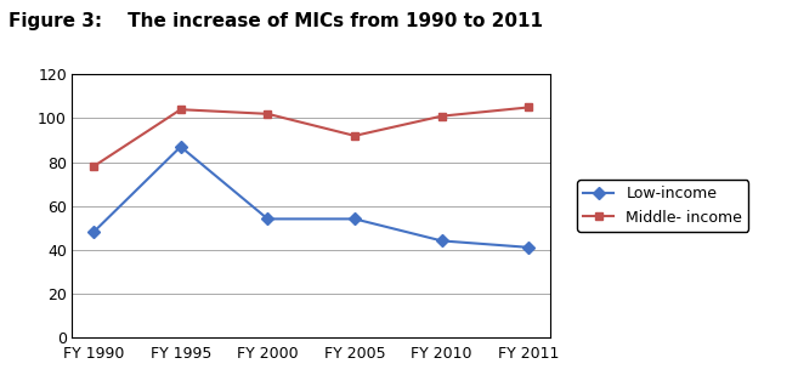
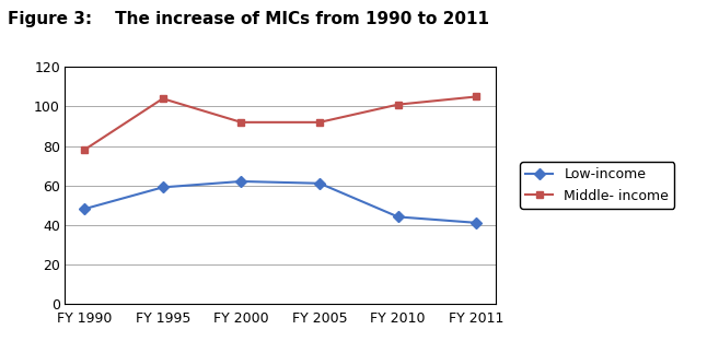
Low-income/FY 1995: 87 -> 59
Low-income/FY 2000: 54 -> 62
Middle- income/FY 2000: 102 -> 92
Low-income/FY 2005: 54 -> 61
